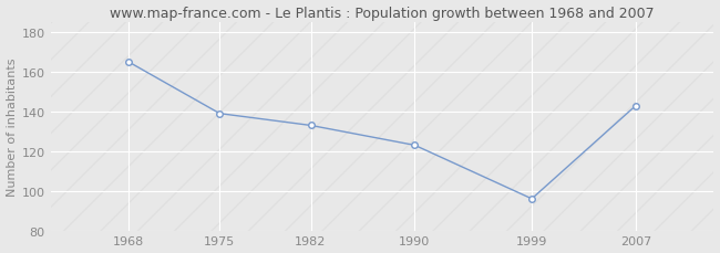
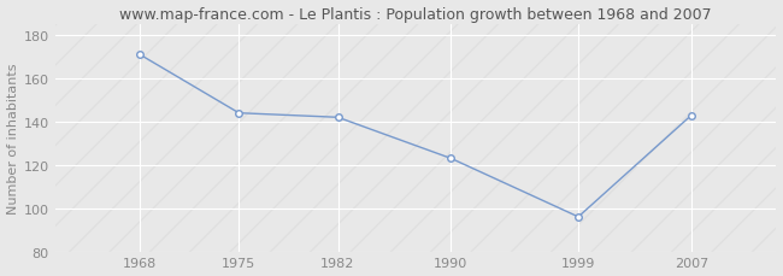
1968: 165 -> 171
1975: 139 -> 144
1982: 133 -> 142
